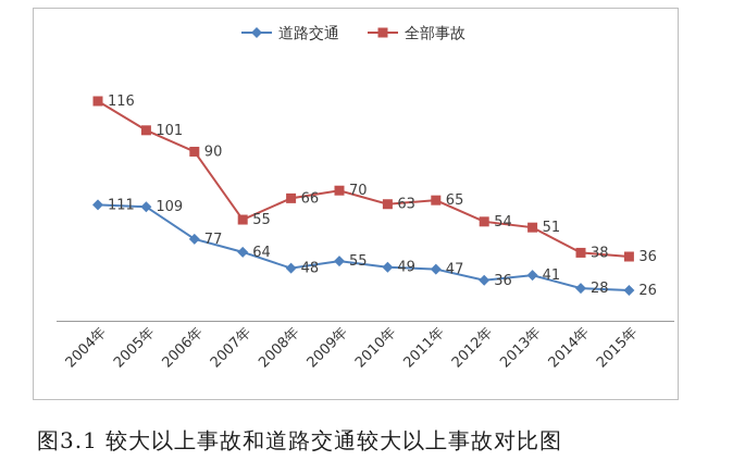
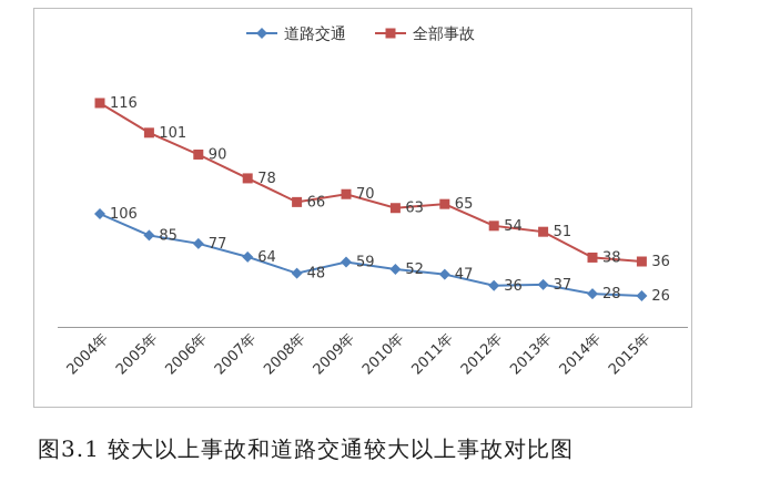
道路交通/2004年: 111 -> 106
道路交通/2005年: 109 -> 85
全部事故/2007年: 55 -> 78
道路交通/2009年: 55 -> 59
道路交通/2010年: 49 -> 52
道路交通/2013年: 41 -> 37
